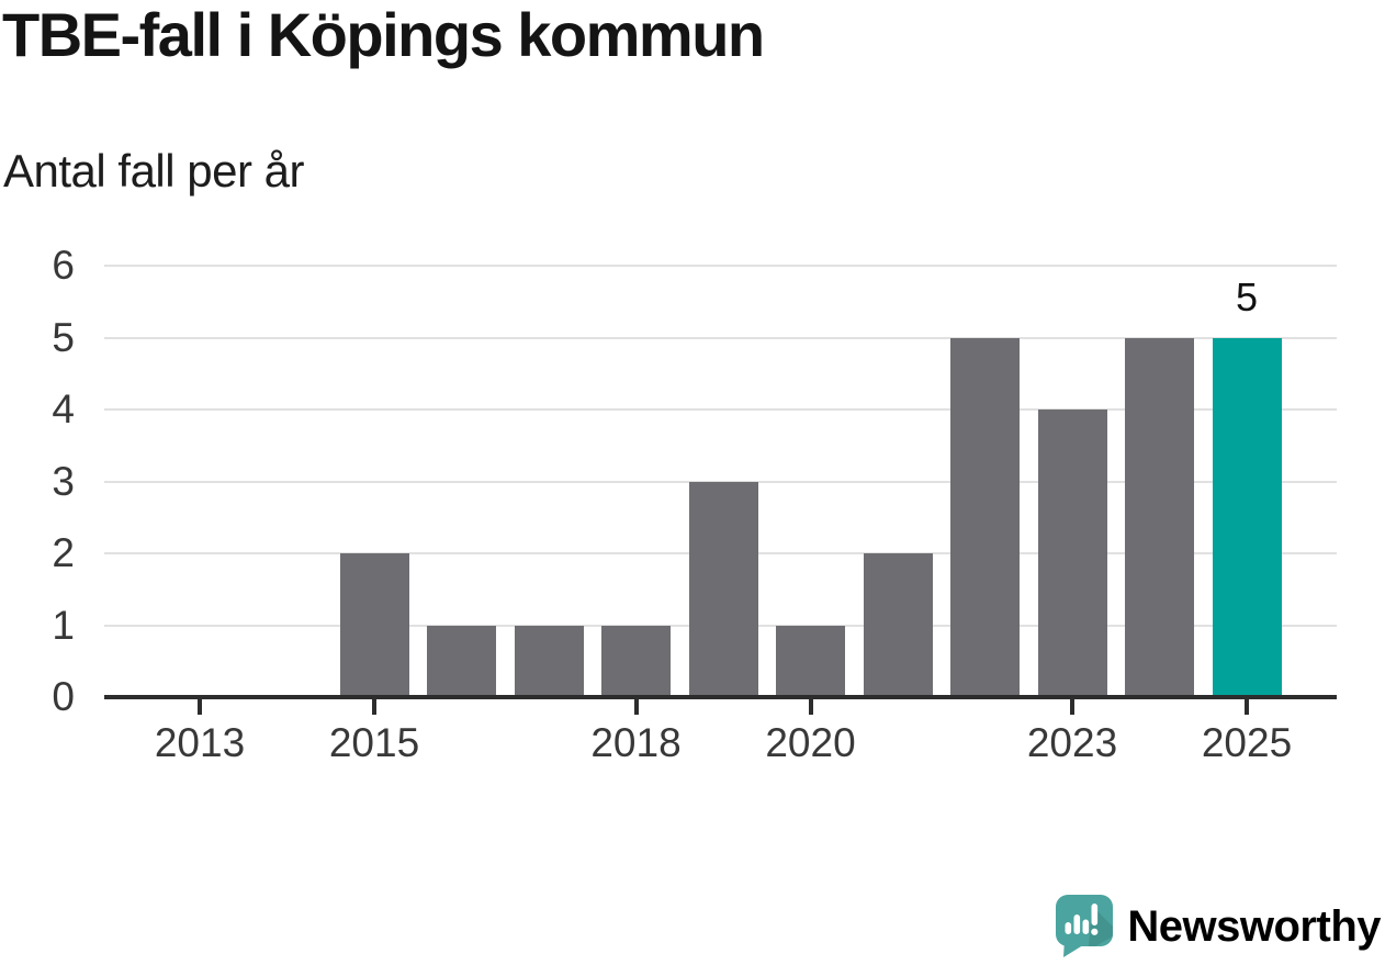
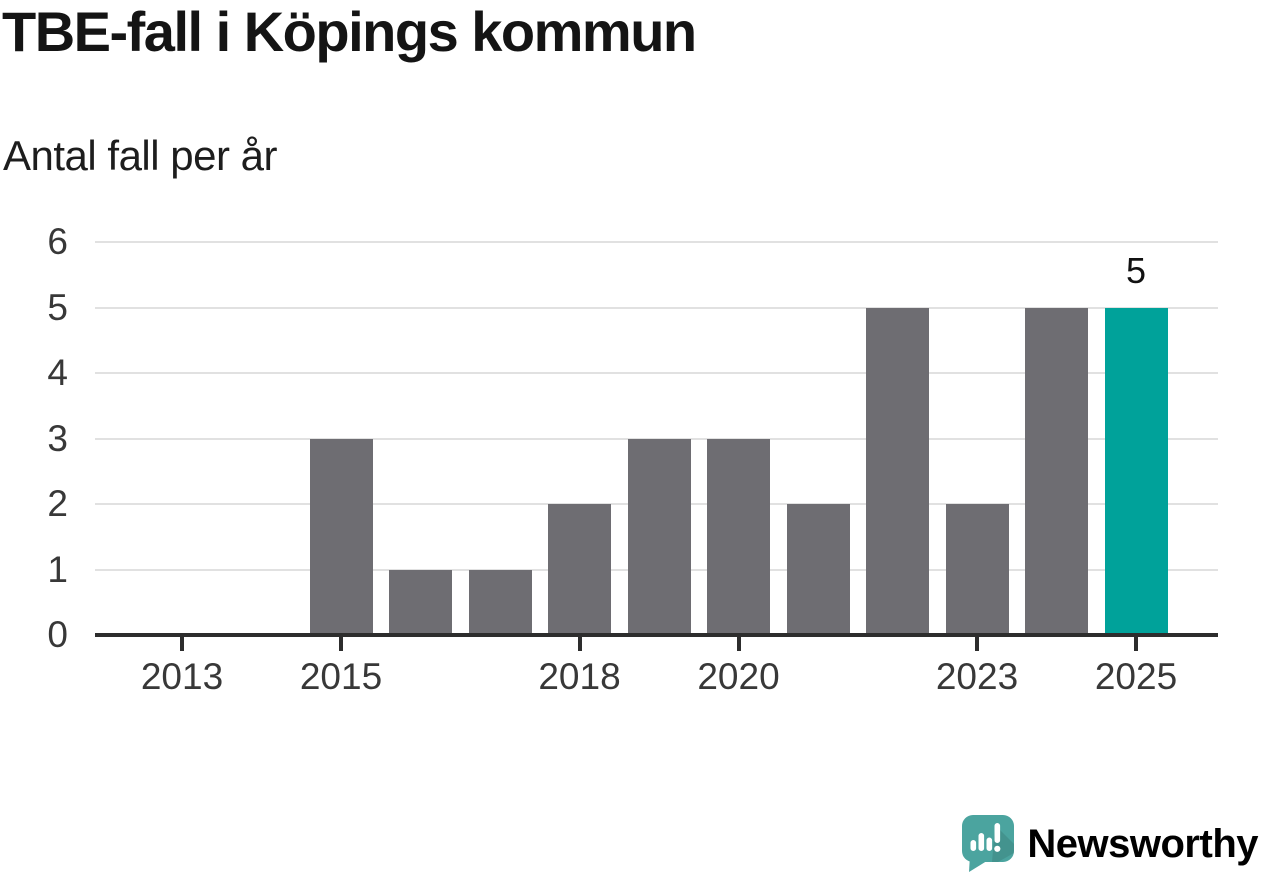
2015: 2 -> 3
2018: 1 -> 2
2020: 1 -> 3
2023: 4 -> 2
